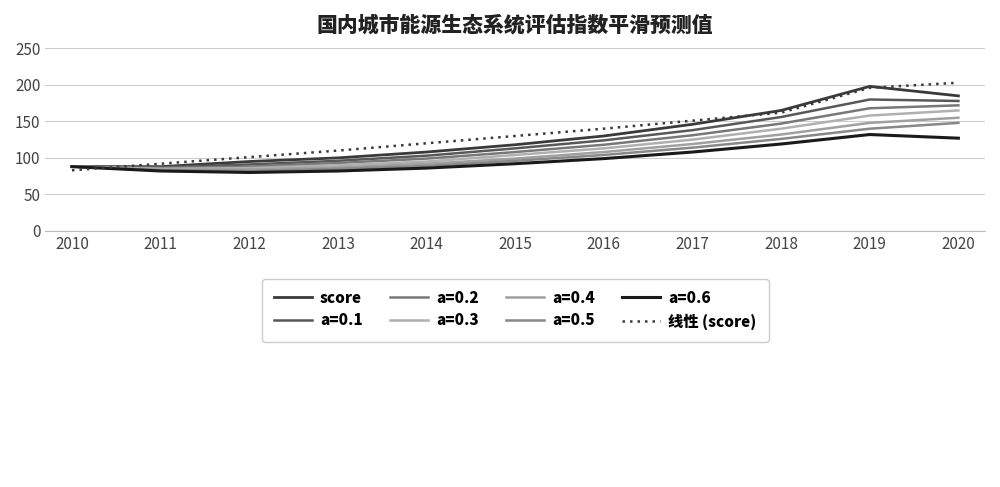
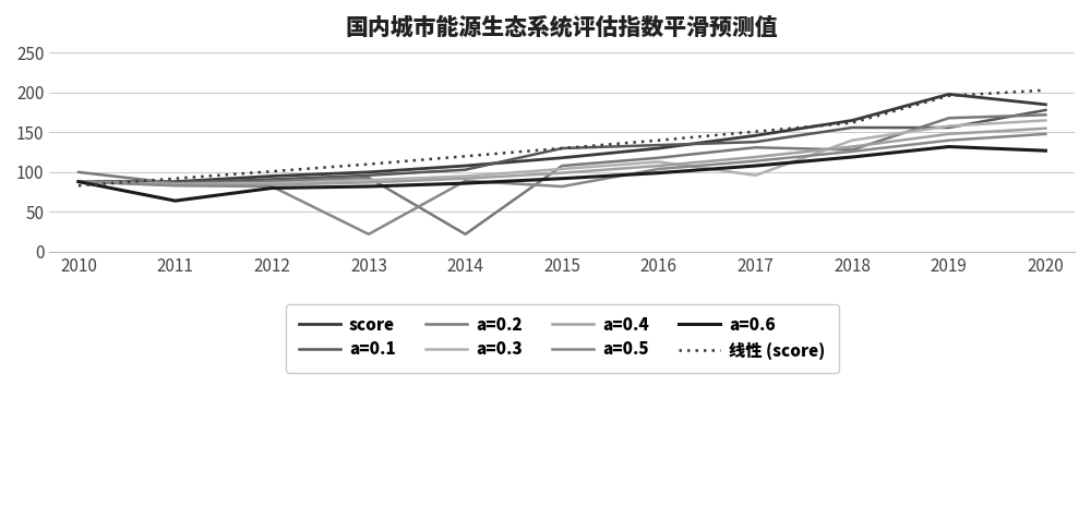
a=0.2/2010: 88 -> 100
a=0.6/2011: 82 -> 64
a=0.5/2013: 85 -> 22
a=0.2/2014: 99 -> 22
a=0.1/2015: 113 -> 130
a=0.5/2015: 96 -> 82
a=0.1/2016: 124 -> 134
a=0.3/2017: 125 -> 96
a=0.2/2018: 147 -> 128
a=0.1/2019: 180 -> 156
